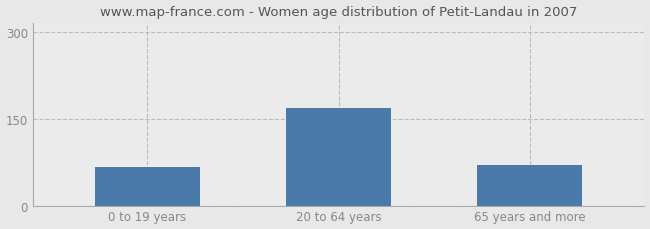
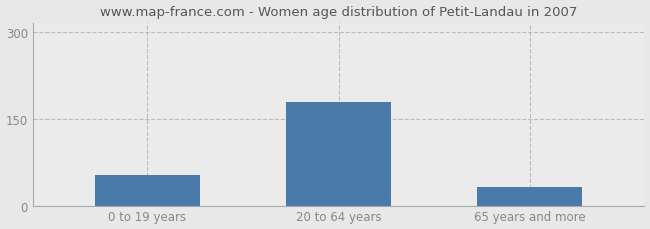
0 to 19 years: 66 -> 53
20 to 64 years: 168 -> 178
65 years and more: 70 -> 32
